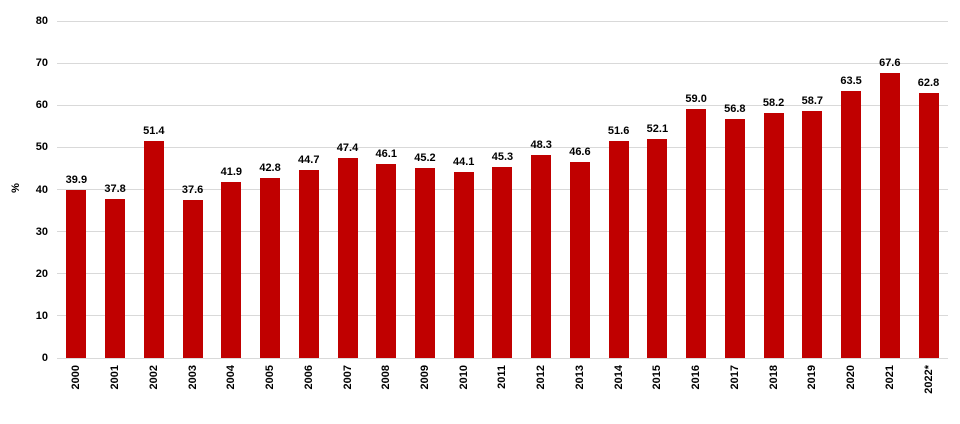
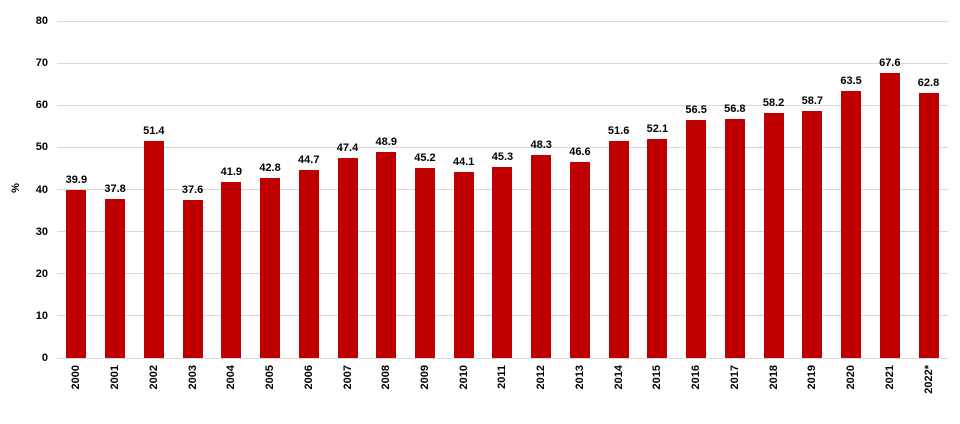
2008: 46.1 -> 48.9
2016: 59.0 -> 56.5
